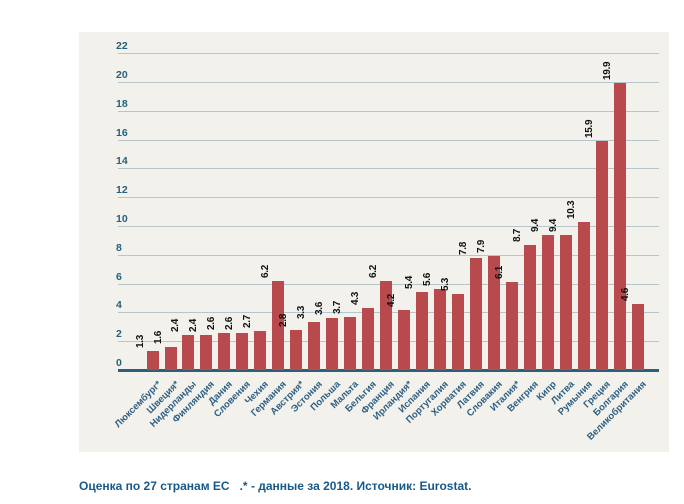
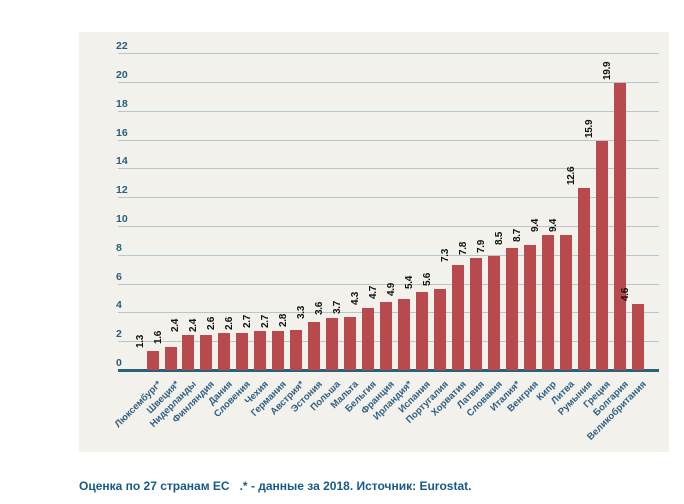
Германия: 6.2 -> 2.7
Франция: 6.2 -> 4.7
Ирландия*: 4.2 -> 4.9
Хорватия: 5.3 -> 7.3
Италия*: 6.1 -> 8.5
Румыния: 10.3 -> 12.6
